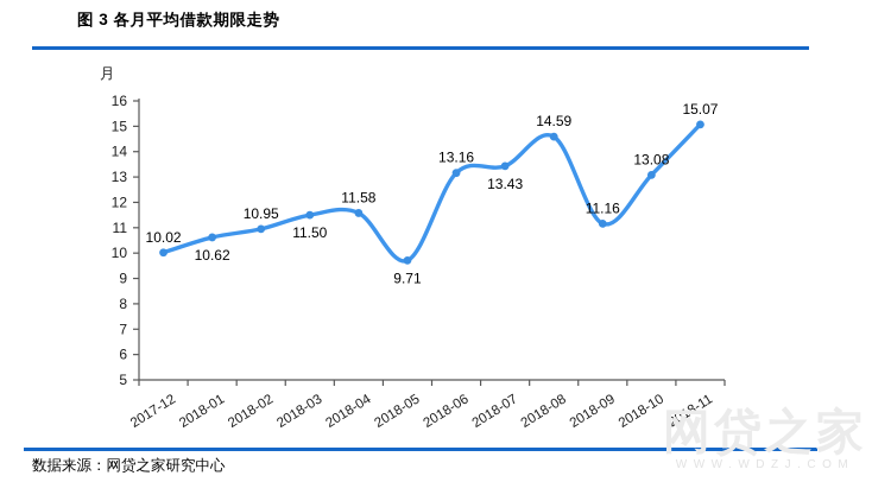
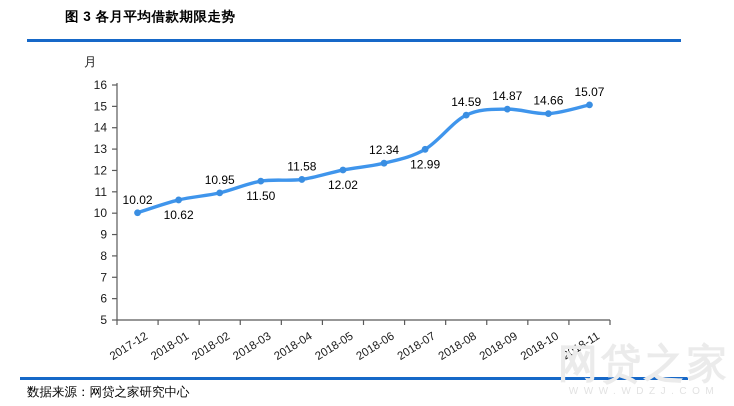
2018-05: 9.71 -> 12.02
2018-06: 13.16 -> 12.34
2018-07: 13.43 -> 12.99
2018-09: 11.16 -> 14.87
2018-10: 13.08 -> 14.66
